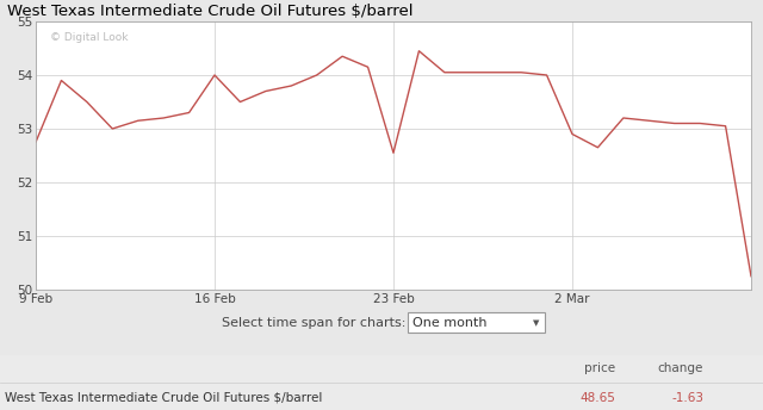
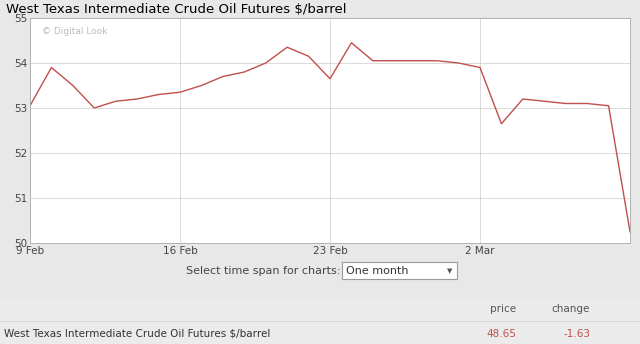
9 Feb: 52.75 -> 53.05
16 Feb: 54.00 -> 53.35
23 Feb: 52.55 -> 53.65
2 Mar: 52.90 -> 53.90
